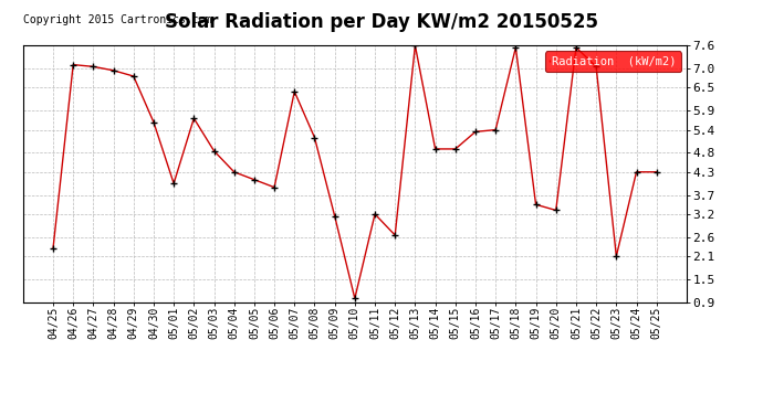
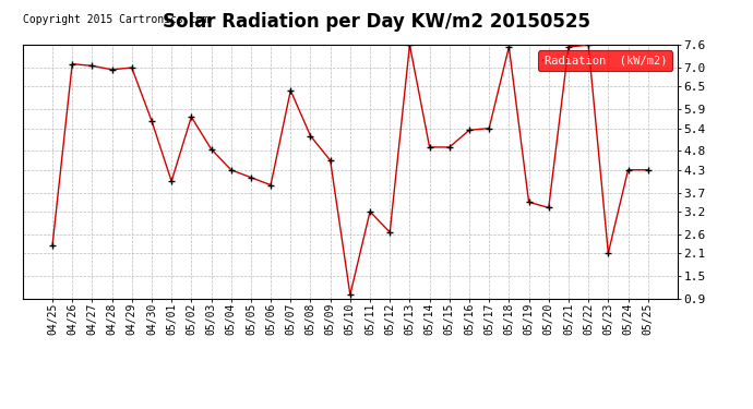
04/29: 6.80 -> 7.00
05/09: 3.15 -> 4.55
05/22: 7.05 -> 7.60
